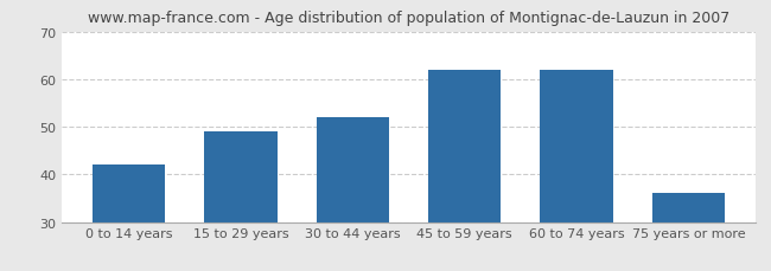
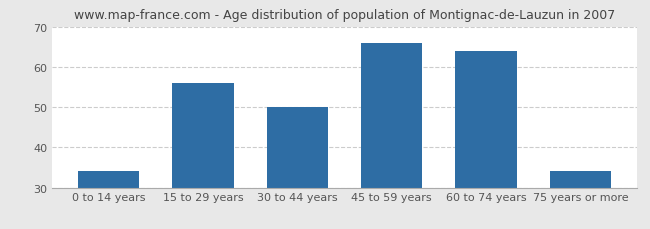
0 to 14 years: 42 -> 34
15 to 29 years: 49 -> 56
30 to 44 years: 52 -> 50
45 to 59 years: 62 -> 66
60 to 74 years: 62 -> 64
75 years or more: 36 -> 34
